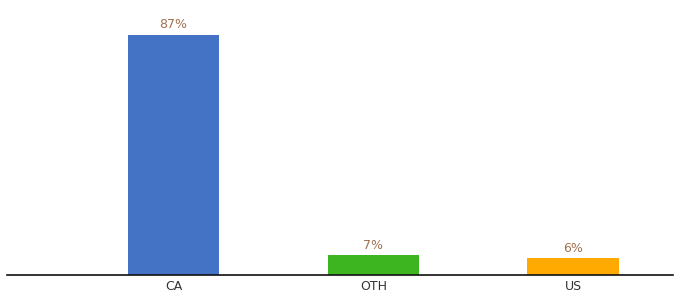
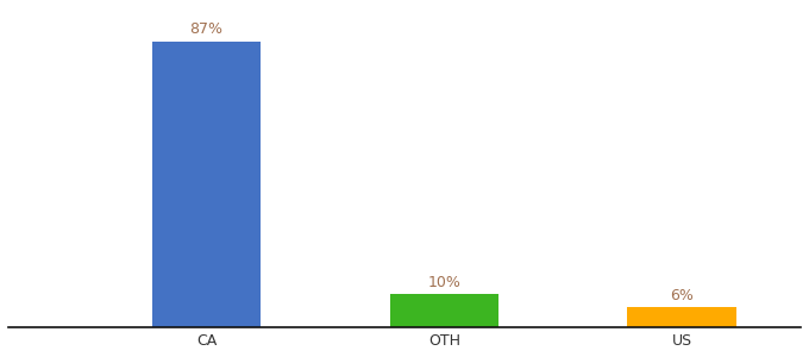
OTH: 7% -> 10%
